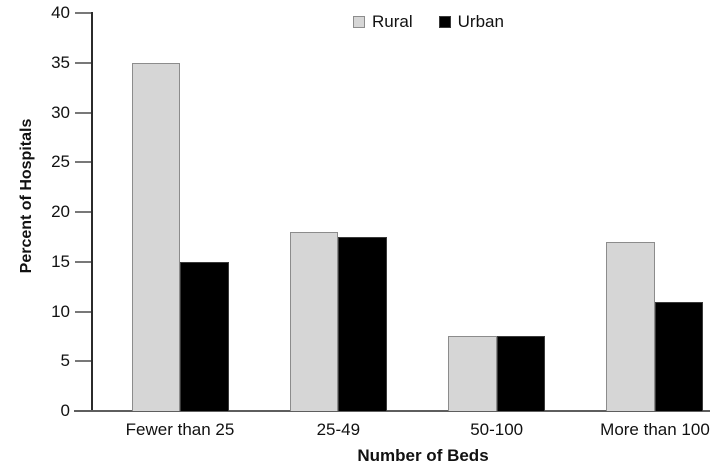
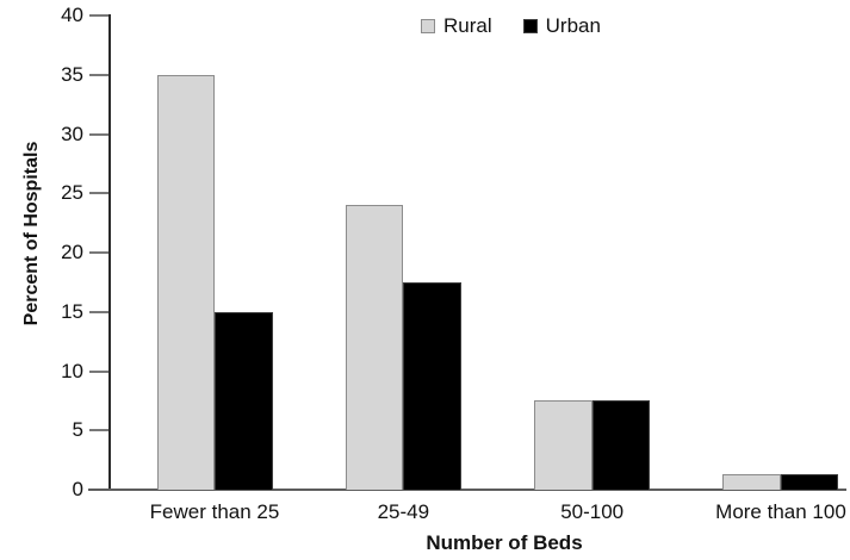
Rural/25-49: 18 -> 24
Rural/More than 100: 17 -> 1
Urban/More than 100: 11 -> 1
